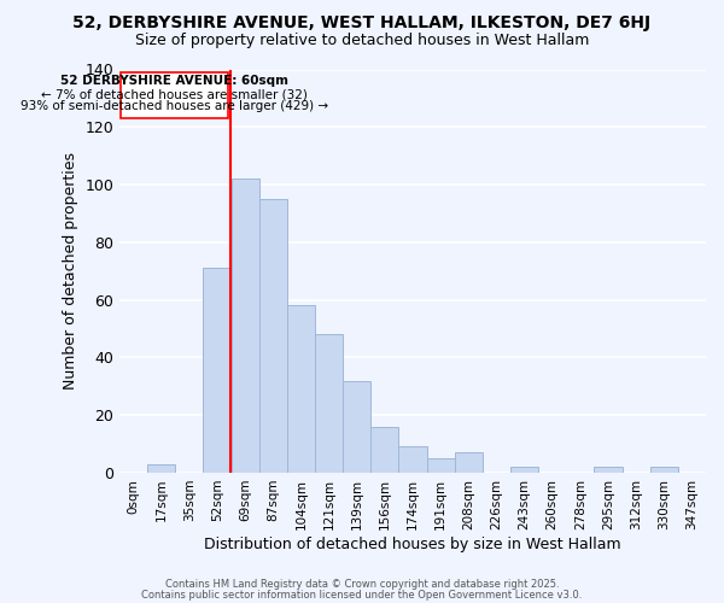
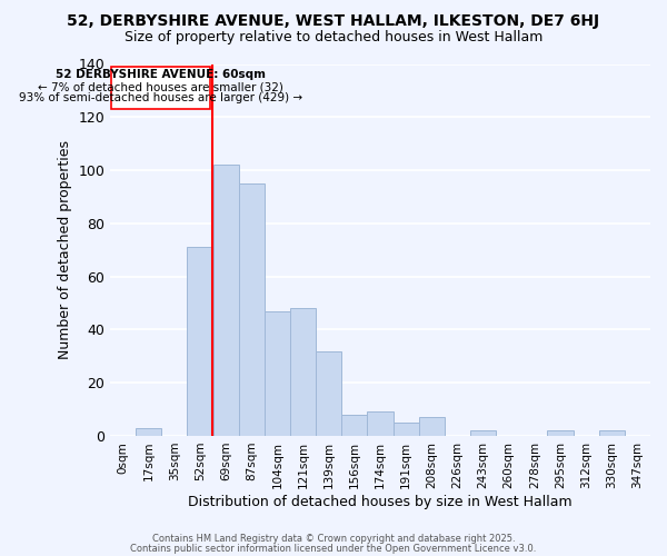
104sqm: 58 -> 47
156sqm: 16 -> 8
